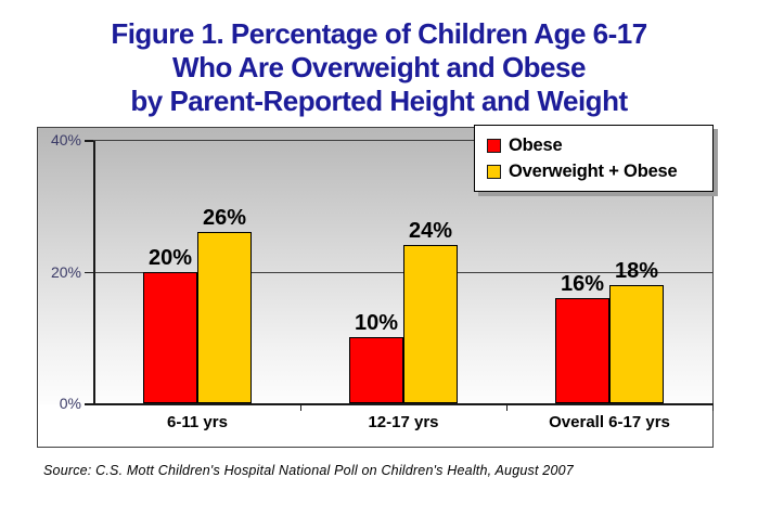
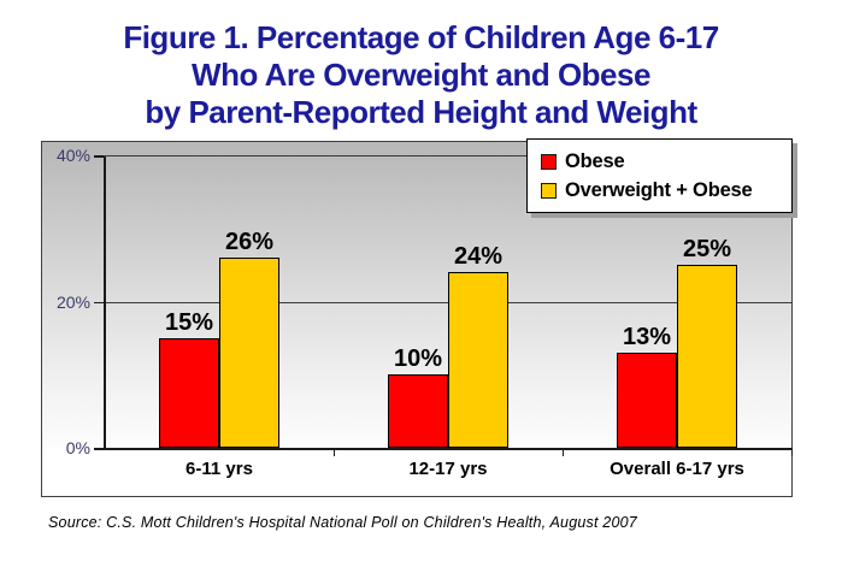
Obese/6-11 yrs: 20% -> 15%
Obese/Overall 6-17 yrs: 16% -> 13%
Overweight + Obese/Overall 6-17 yrs: 18% -> 25%
